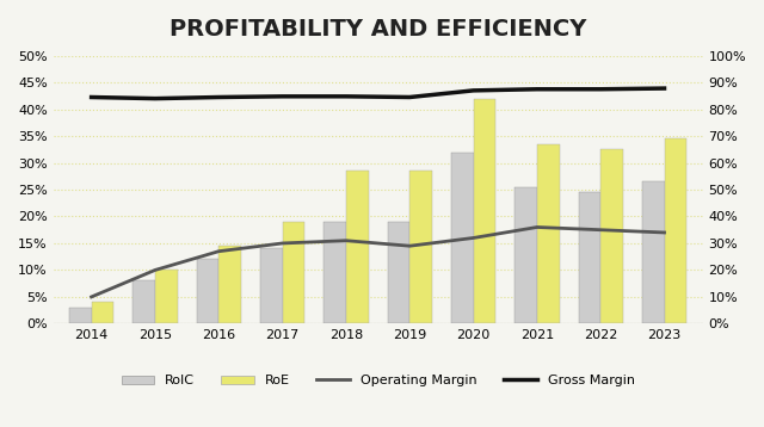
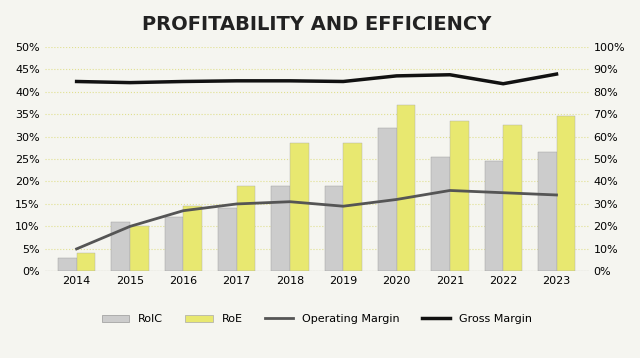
RoIC/2015: 8.0% -> 11.0%
RoE/2020: 42.0% -> 37.0%
Gross Margin/2022: 87.5% -> 83.5%
